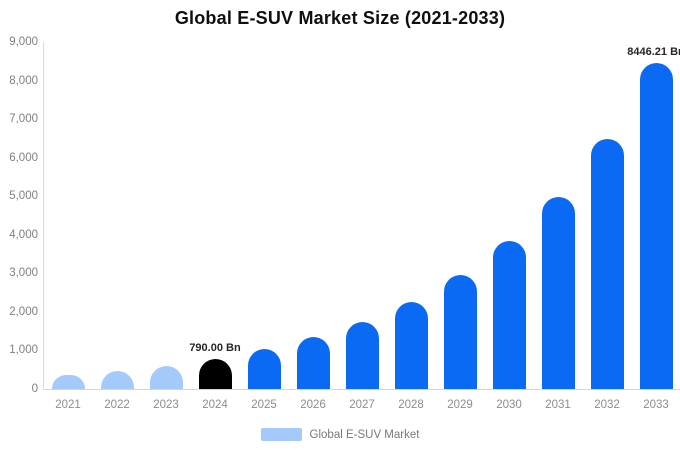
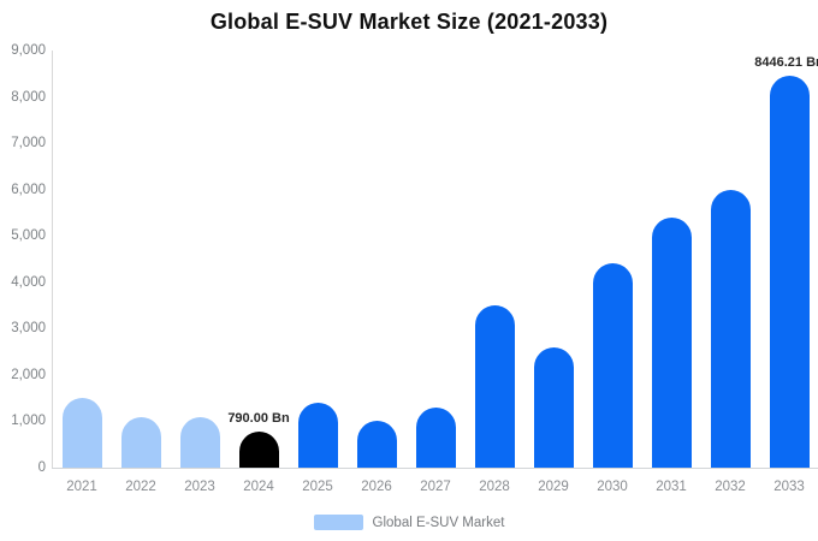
2021: 400 -> 1500
2022: 500 -> 1100
2023: 600 -> 1100
2025: 1000 -> 1400
2026: 1300 -> 1000
2027: 1700 -> 1300
2028: 2300 -> 3500
2029: 2900 -> 2600
2030: 3800 -> 4400
2031: 5000 -> 5400
2032: 6500 -> 6000
